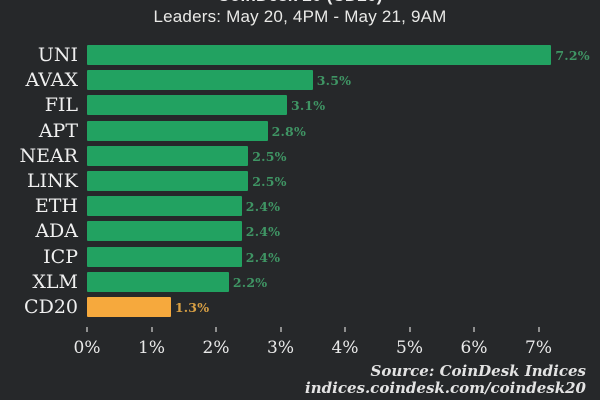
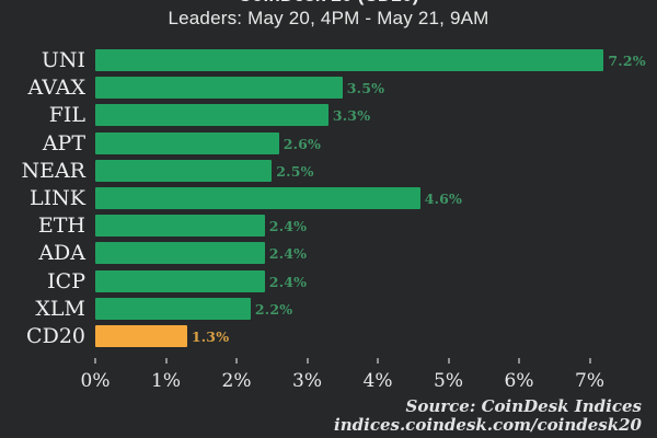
FIL: 3.1% -> 3.3%
APT: 2.8% -> 2.6%
LINK: 2.5% -> 4.6%
